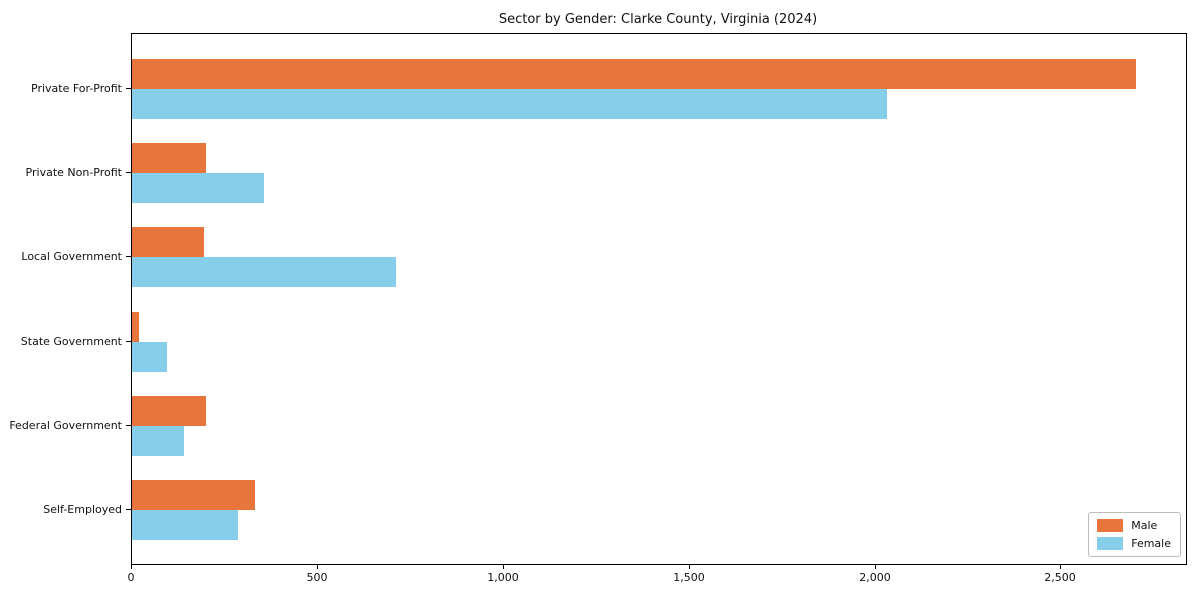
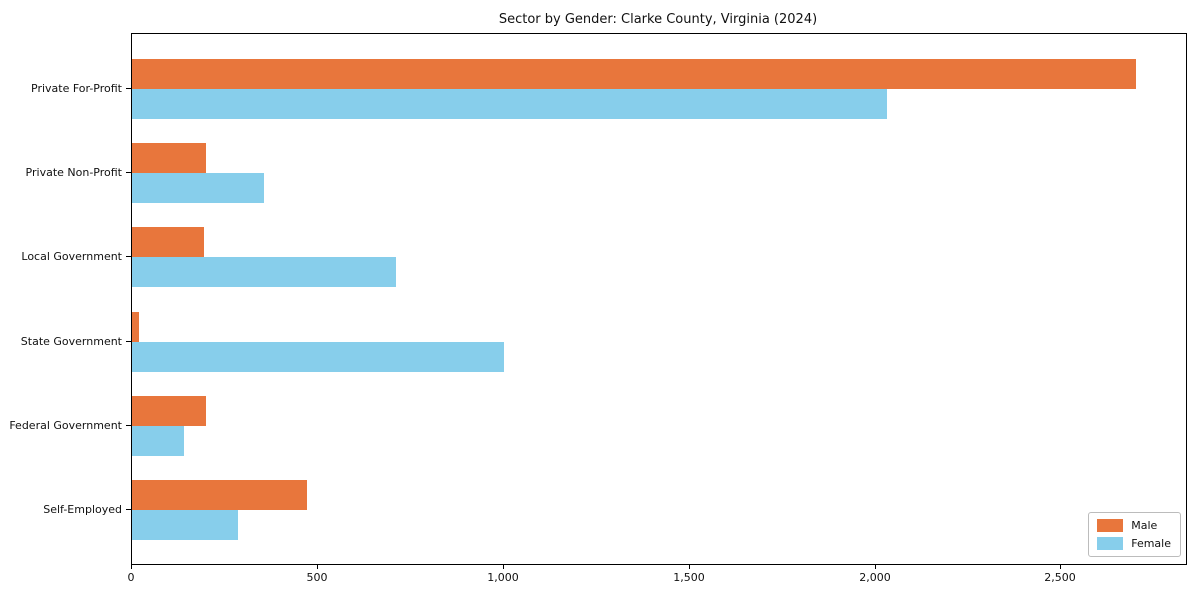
Female/State Government: 90 -> 1000
Male/Self-Employed: 330 -> 470
